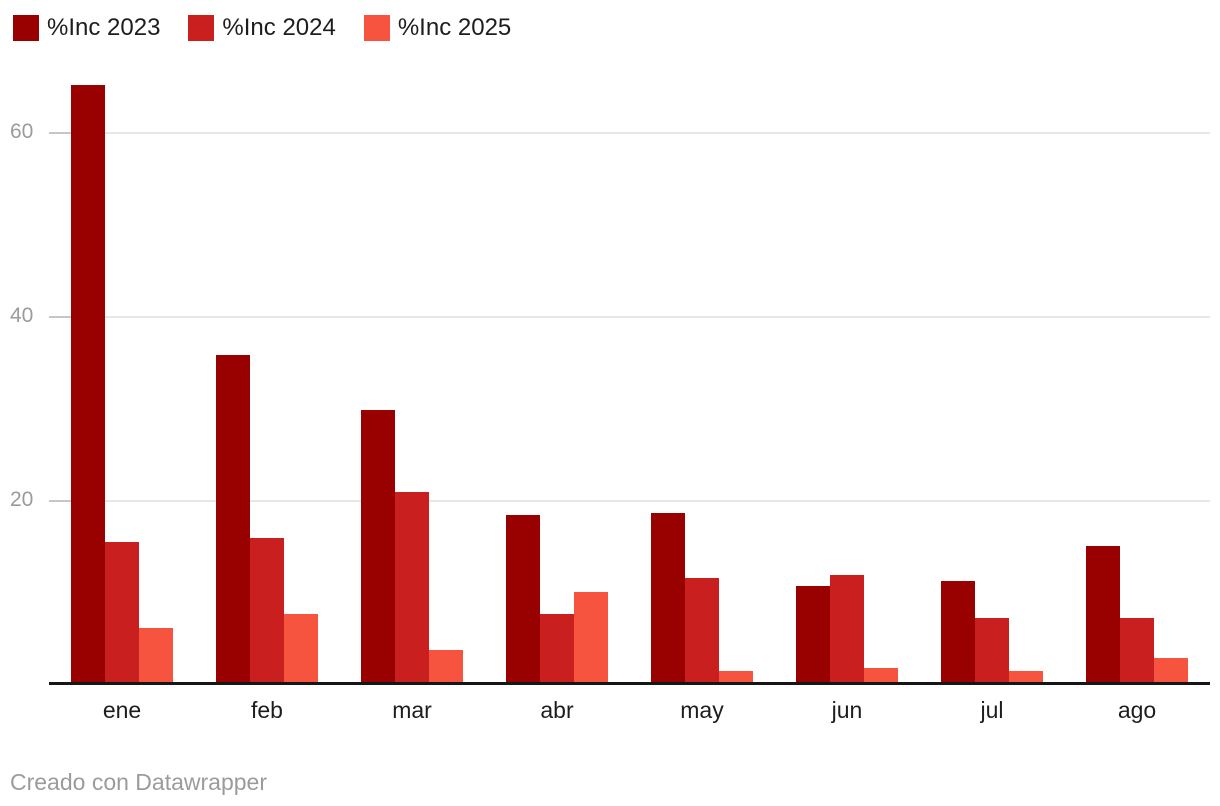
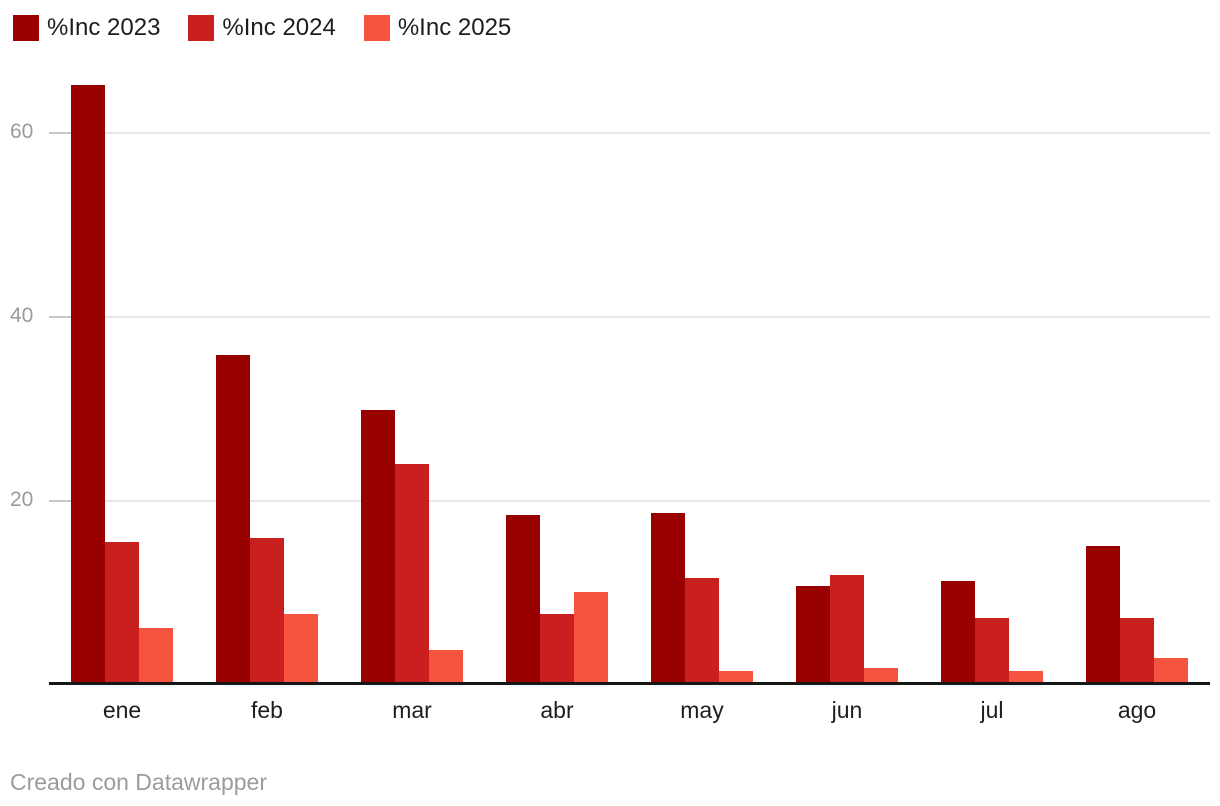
%Inc 2024/mar: 21 -> 24
